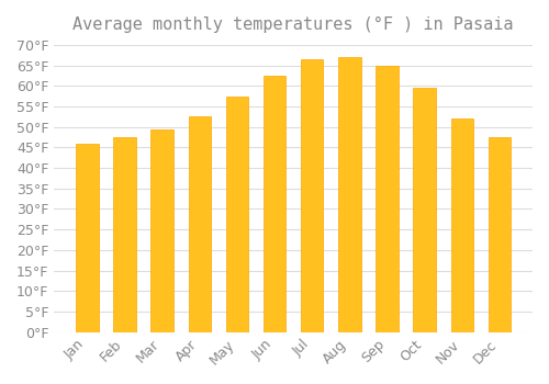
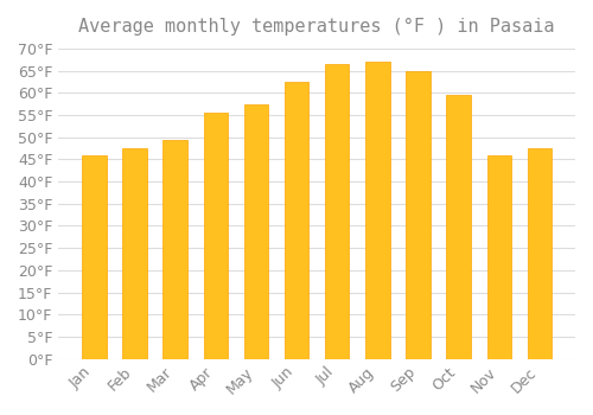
Apr: 52.5°F -> 55.5°F
Nov: 52.0°F -> 46.0°F
